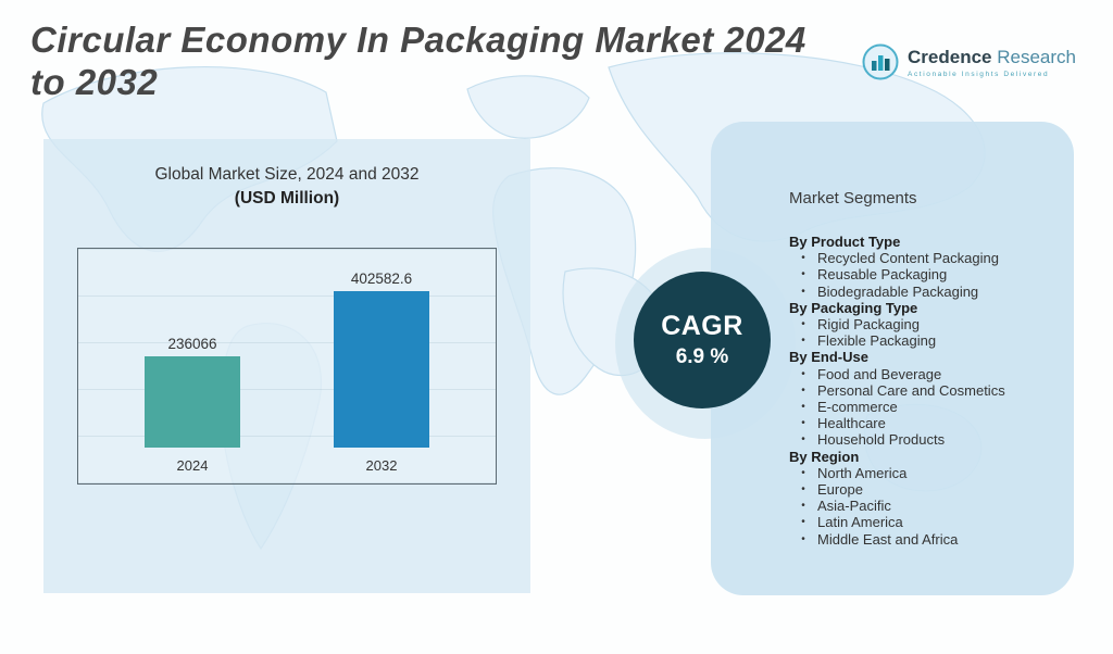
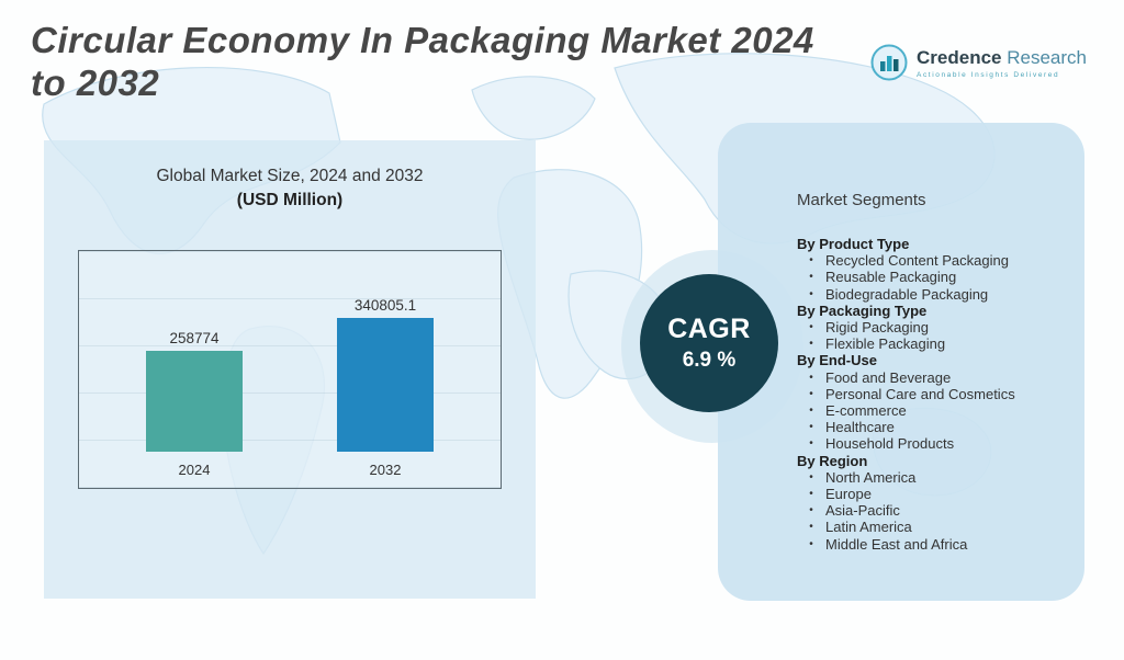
2024: 236066 -> 258774
2032: 402582.6 -> 340805.1
